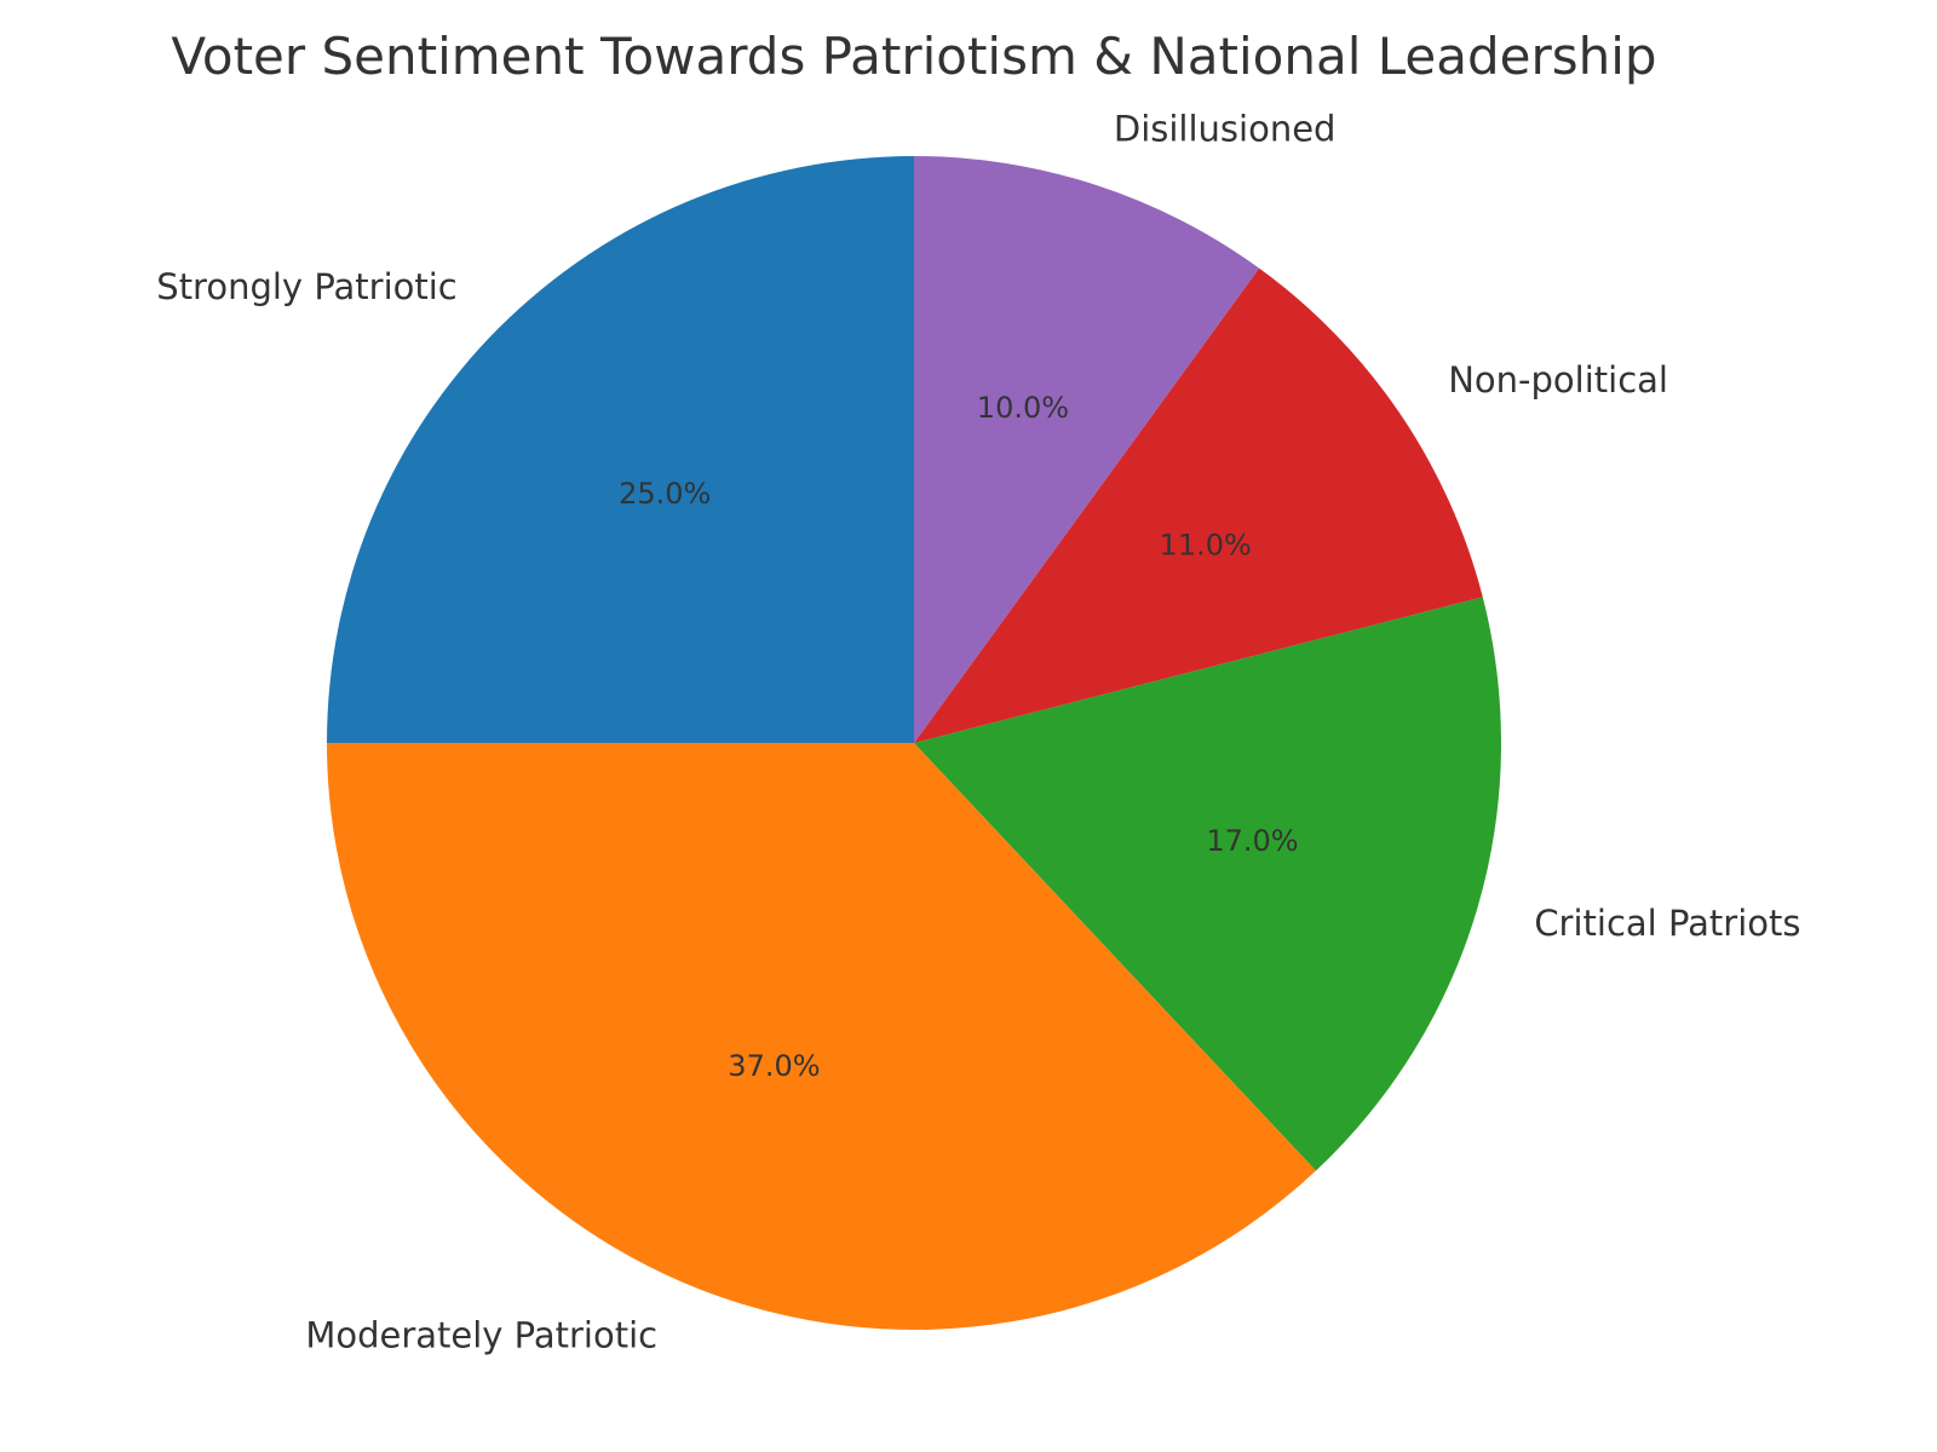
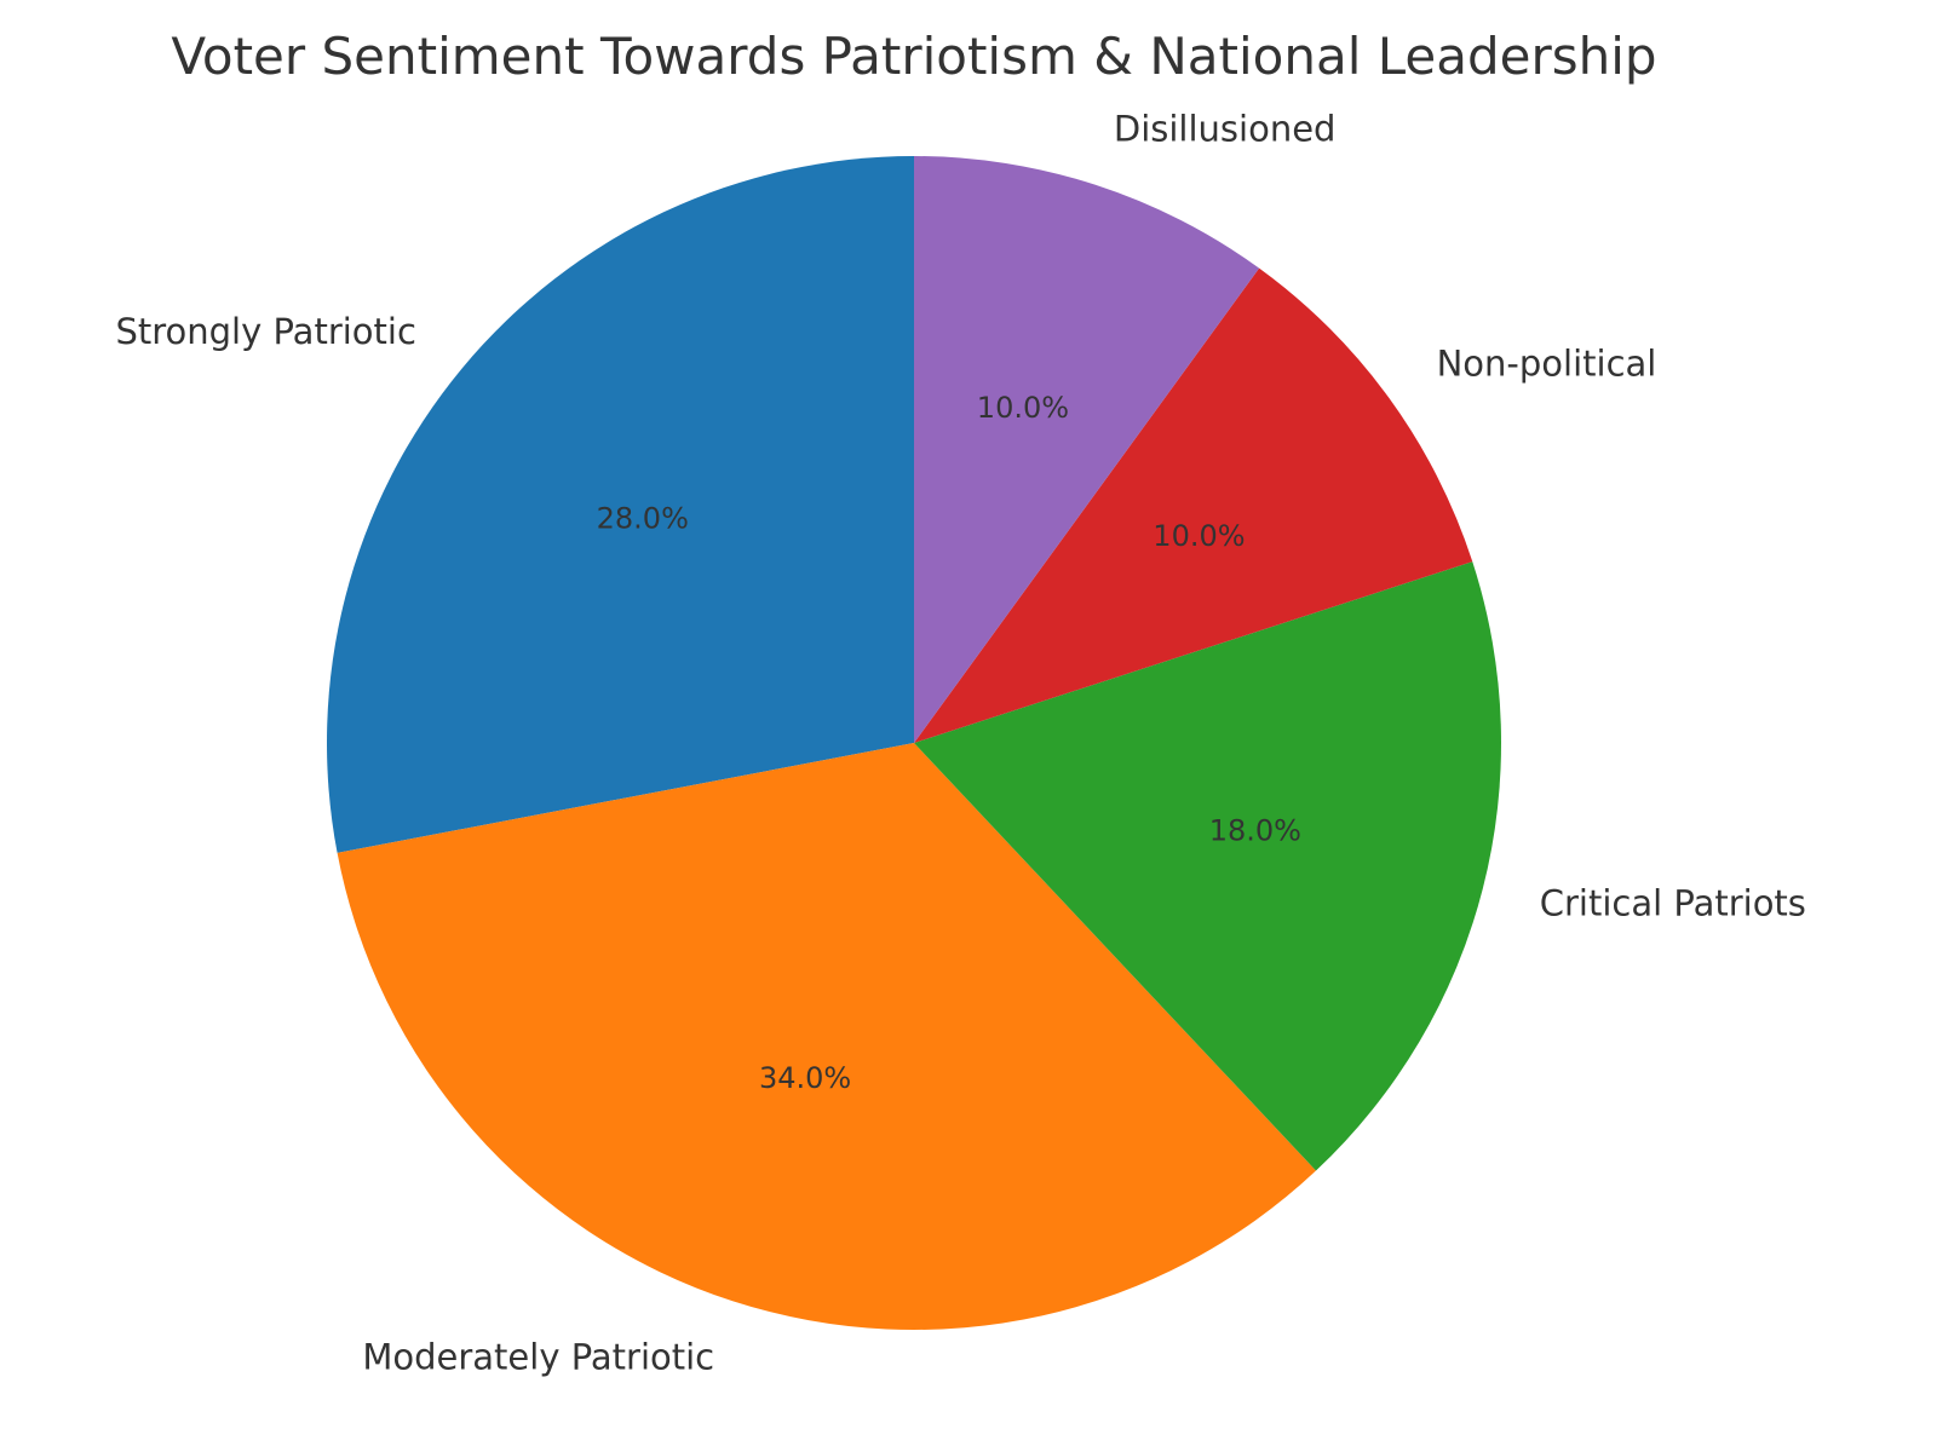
Strongly Patriotic: 25.0% -> 28.0%
Moderately Patriotic: 37.0% -> 34.0%
Critical Patriots: 17.0% -> 18.0%
Non-political: 11.0% -> 10.0%
